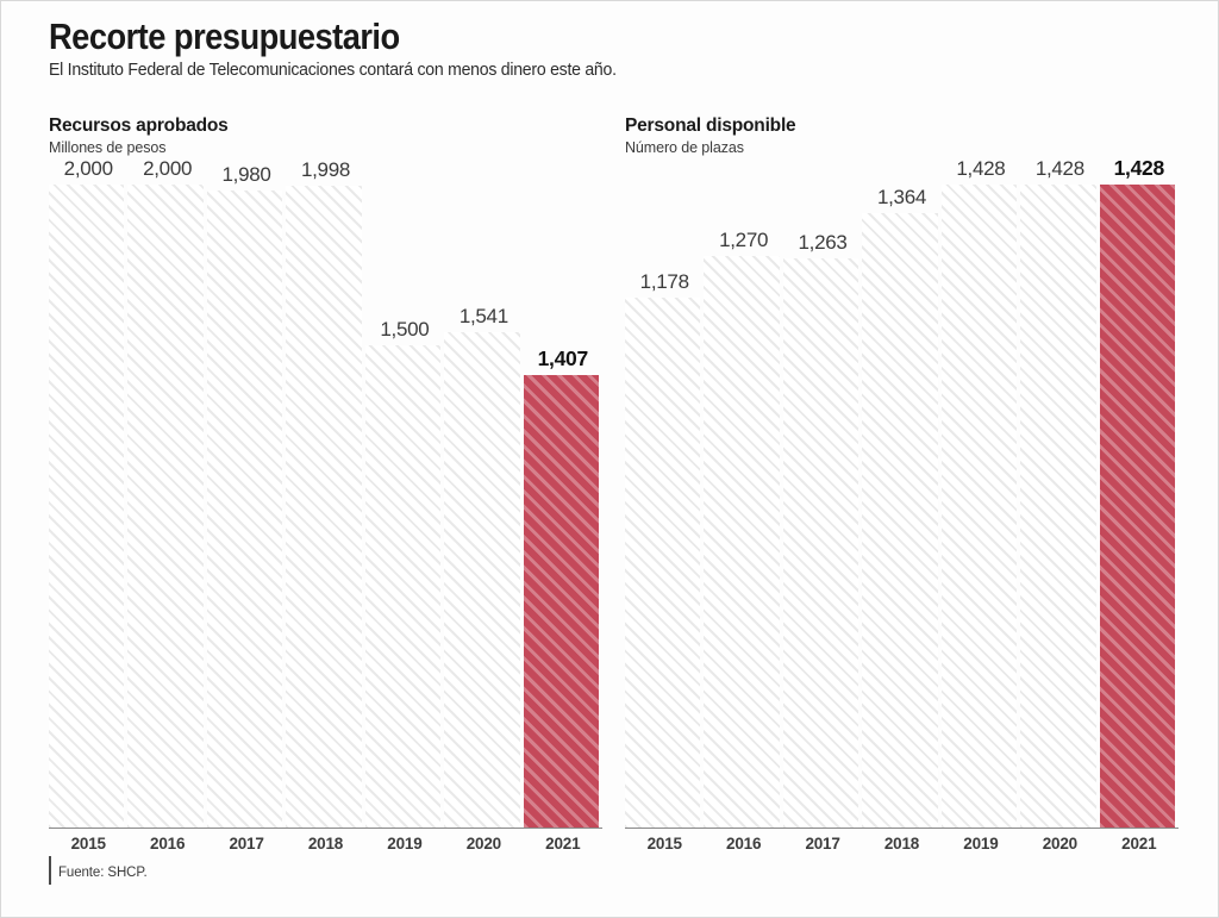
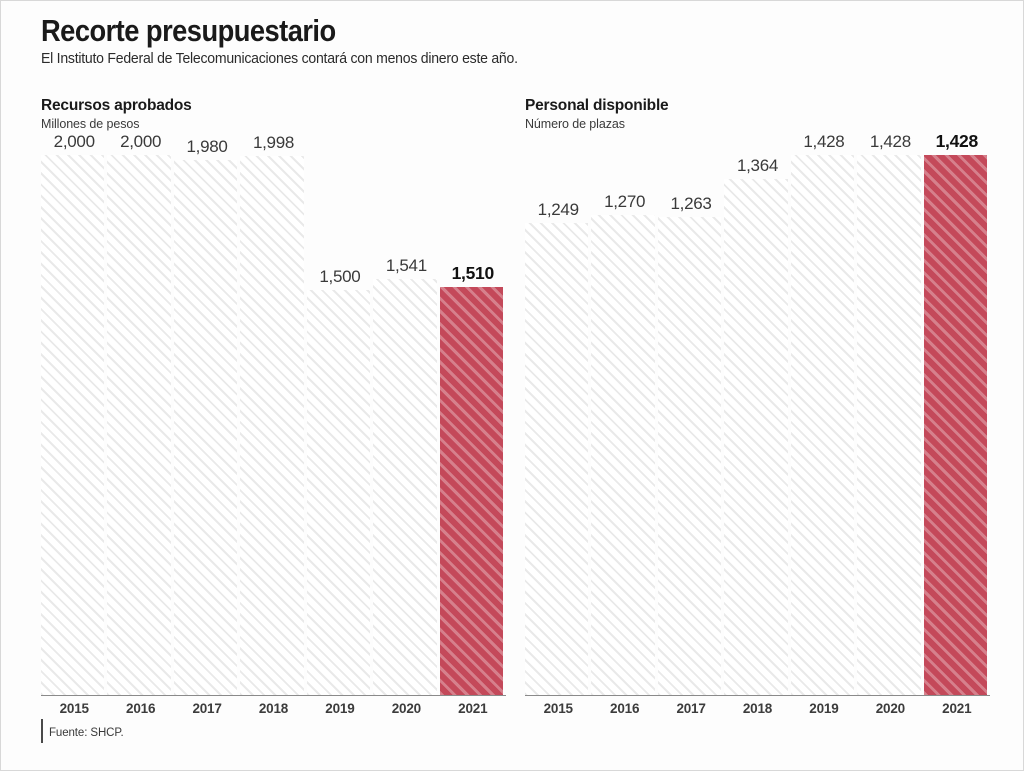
Recursos aprobados/2021: 1,407 -> 1,510
Personal disponible/2015: 1,178 -> 1,249
